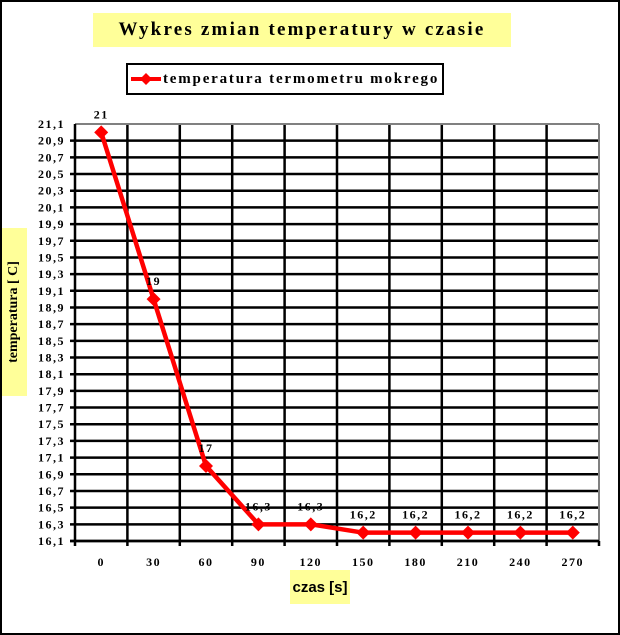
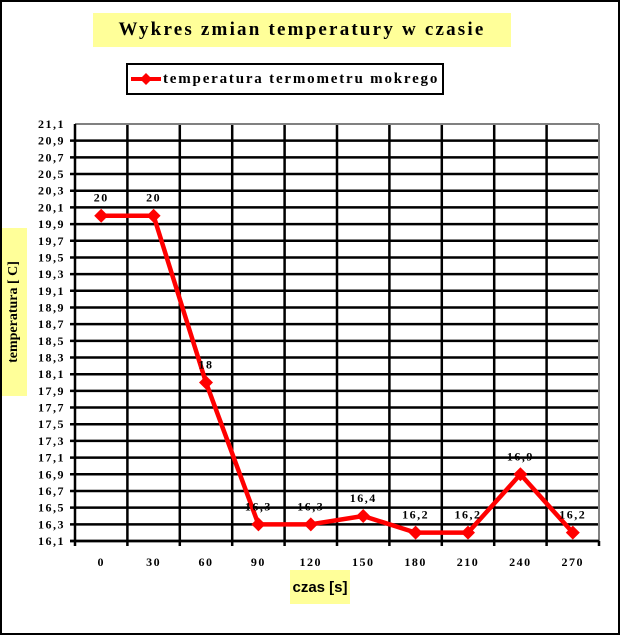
0: 21 -> 20
30: 19 -> 20
60: 17 -> 18
150: 16,2 -> 16,4
240: 16,2 -> 16,9
